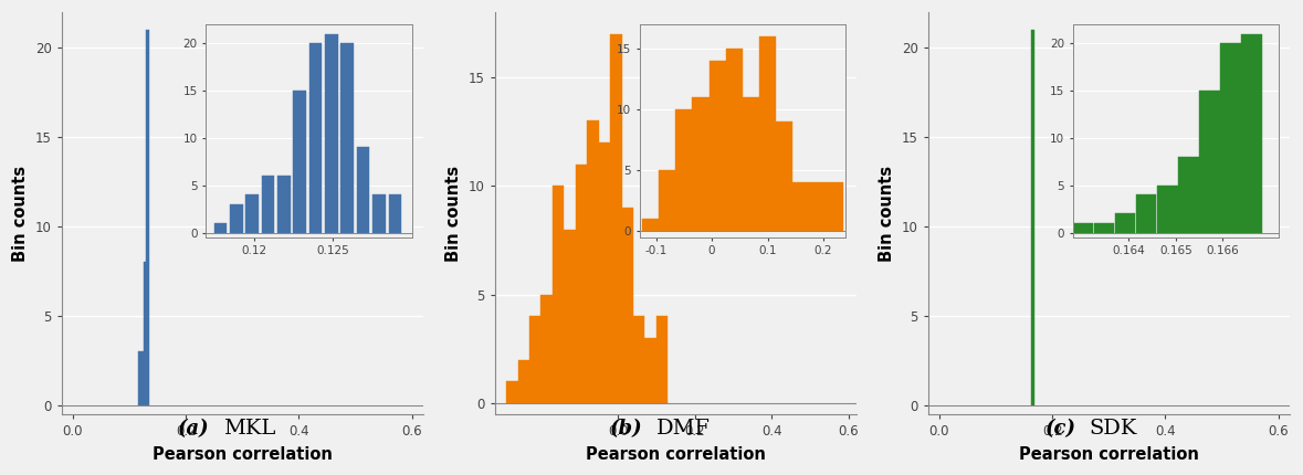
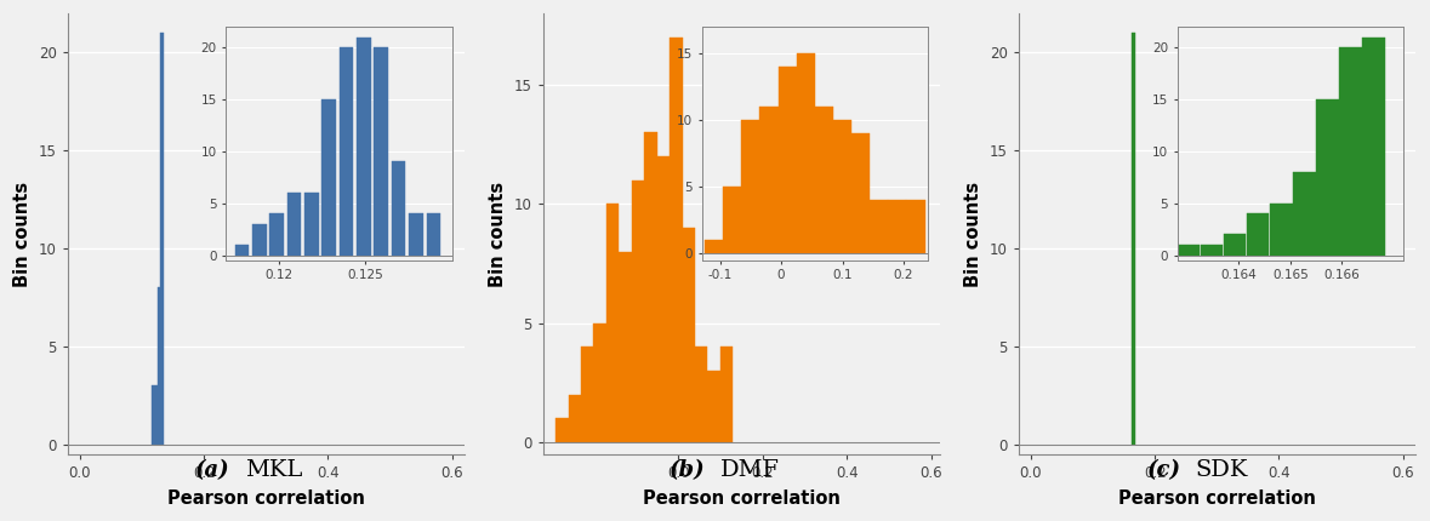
0.1: 16 -> 10
